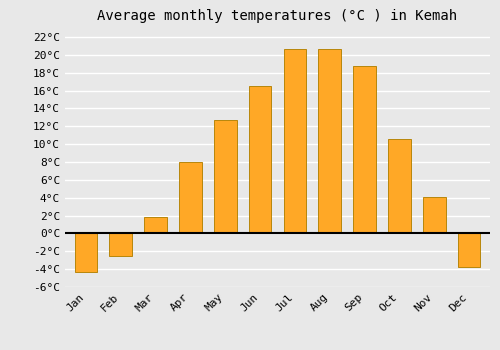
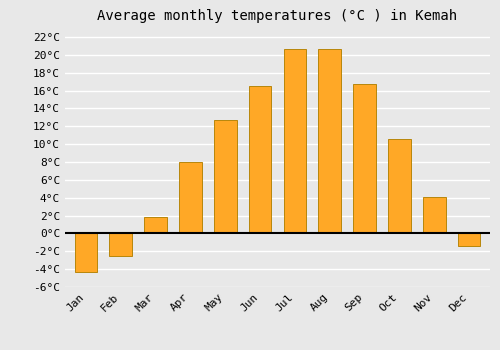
Sep: 18.8°C -> 16.7°C
Dec: -3.8°C -> -1.4°C
